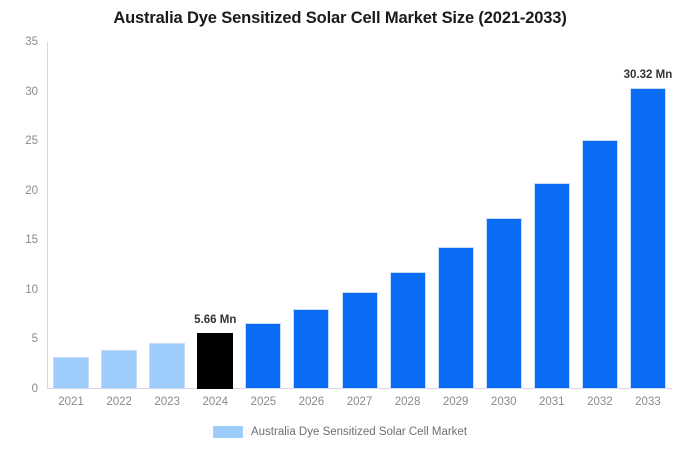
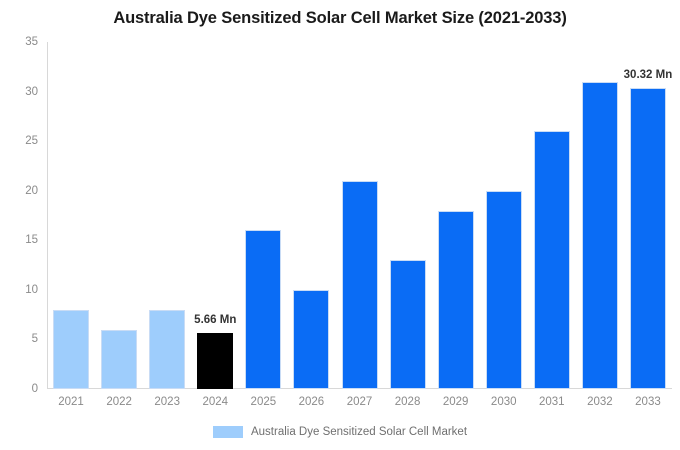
2021: 3 -> 8
2022: 4 -> 6
2023: 5 -> 8
2025: 7 -> 16
2026: 8 -> 10
2027: 10 -> 21
2028: 12 -> 13
2029: 14 -> 18
2030: 17 -> 20
2031: 21 -> 26
2032: 25 -> 31
